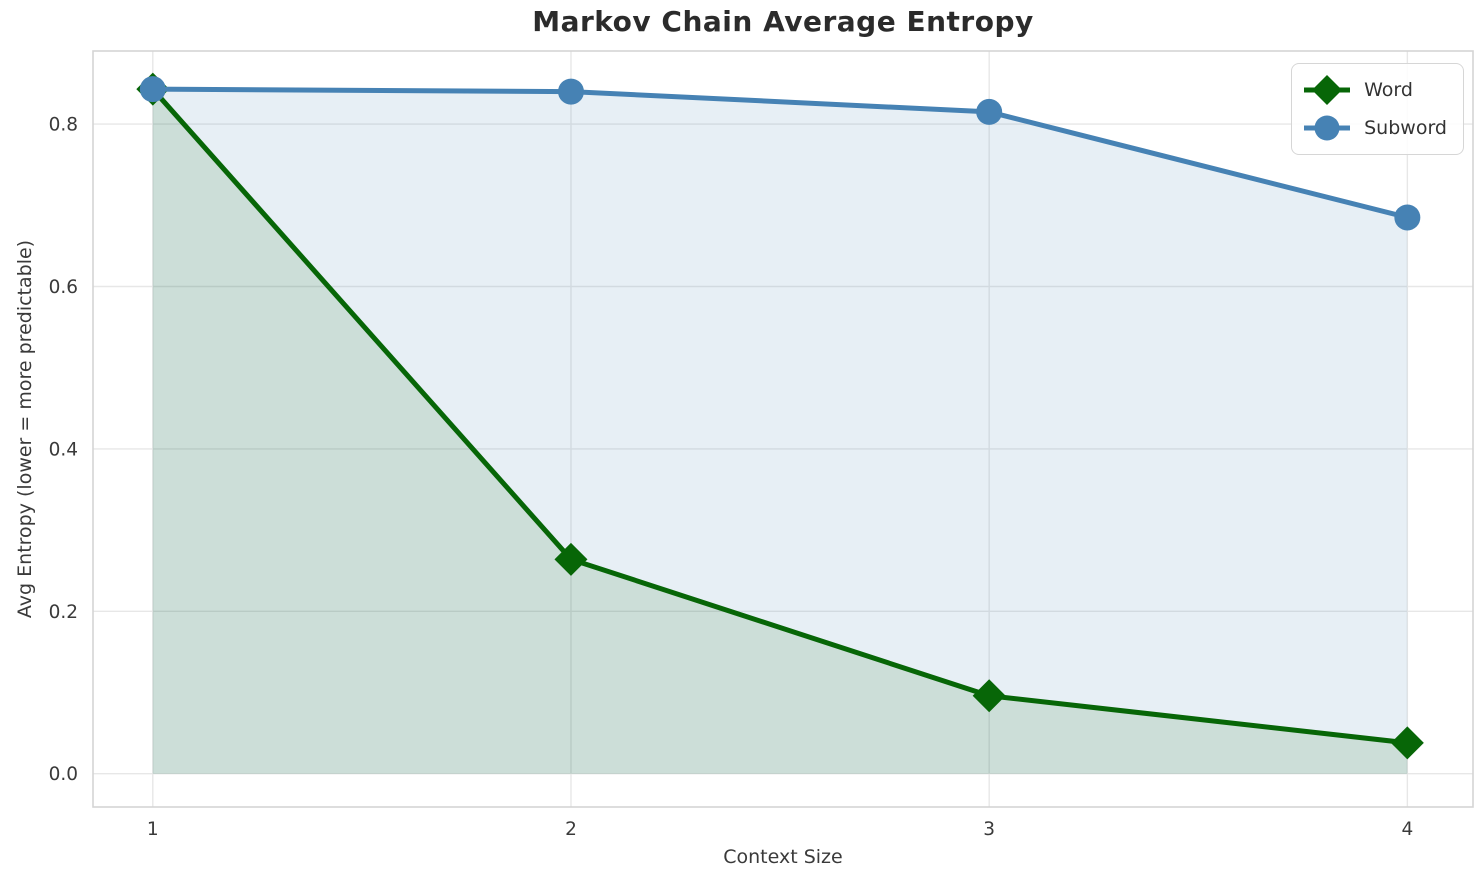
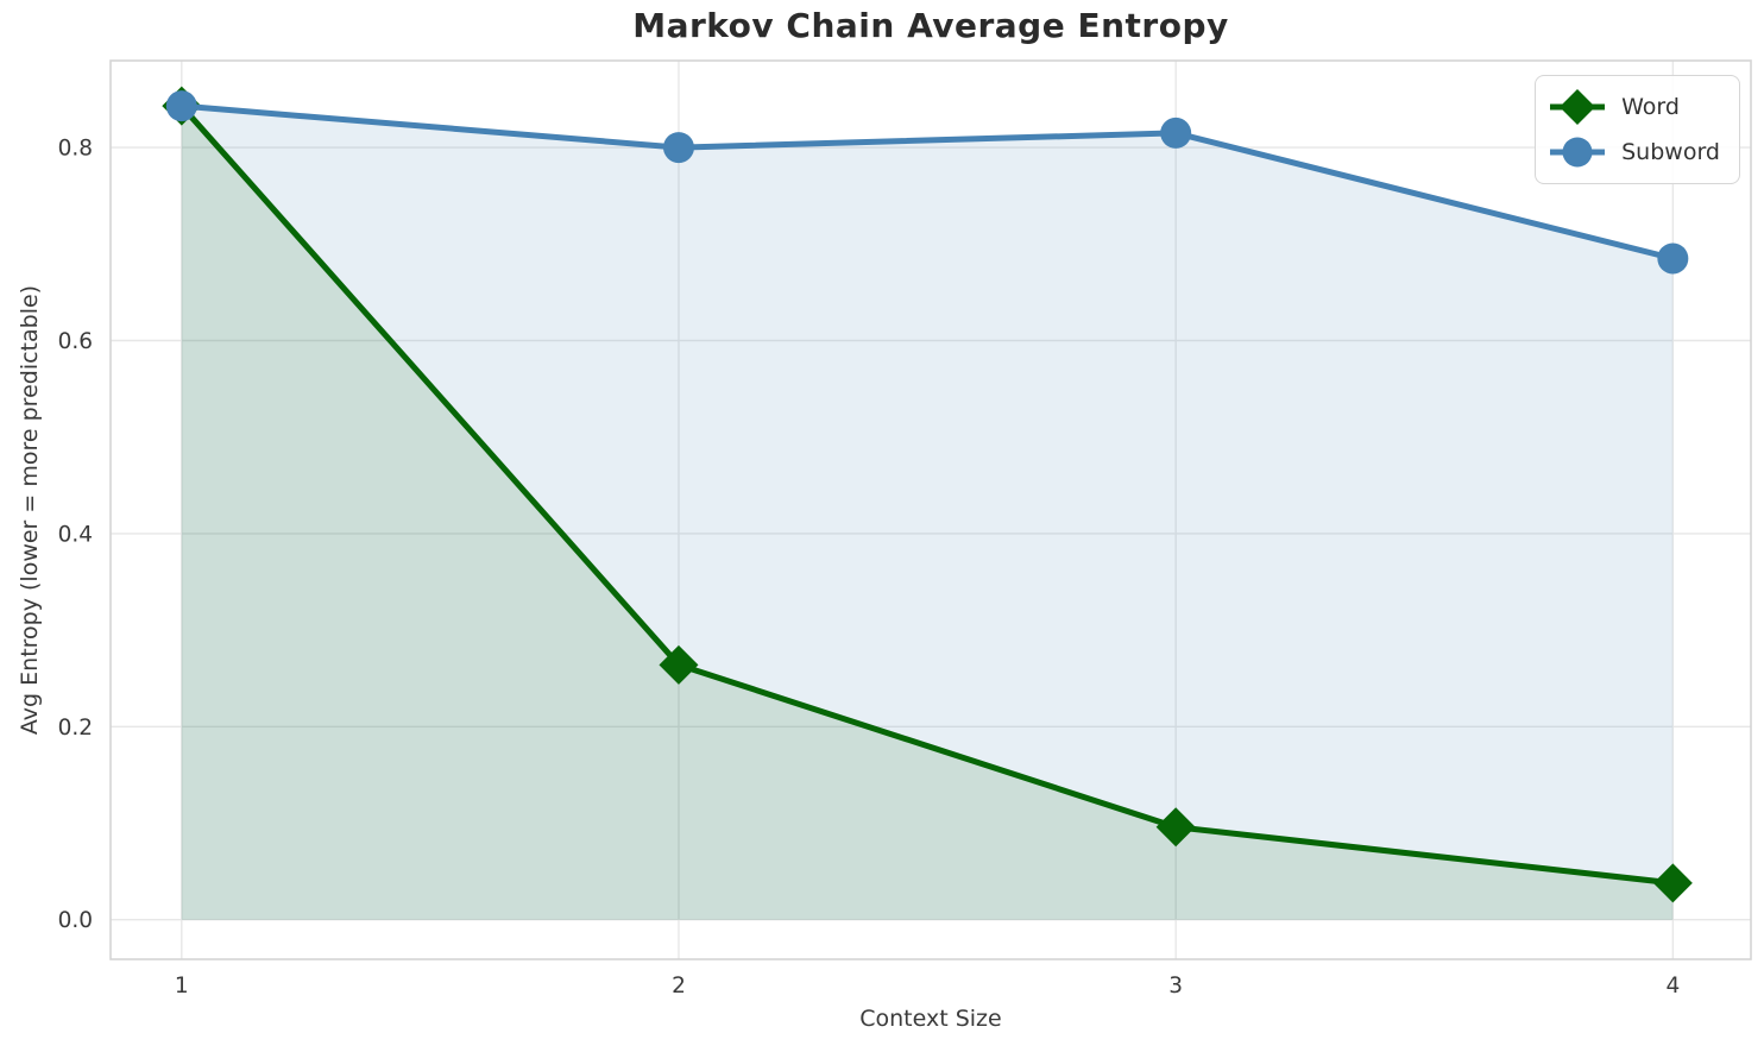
Subword/2: 0.84 -> 0.80
